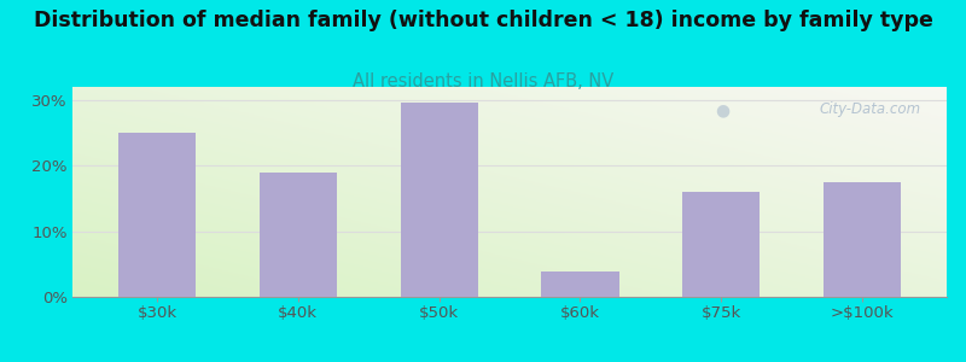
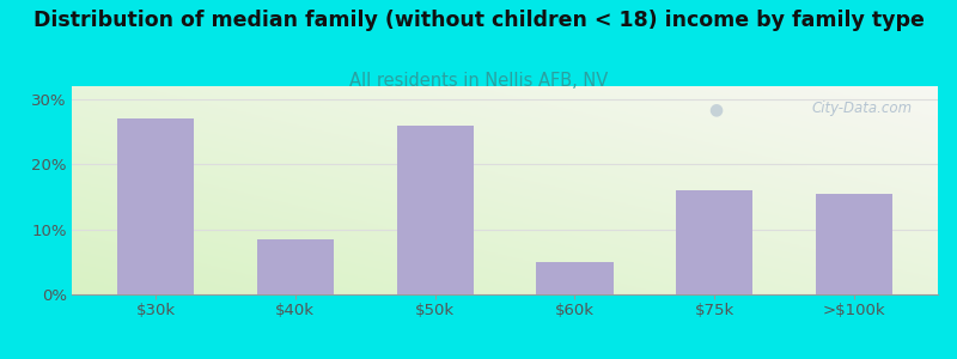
$30k: 25.0% -> 27.0%
$40k: 19.0% -> 8.5%
$50k: 29.6% -> 26.0%
$60k: 3.8% -> 5.0%
>$100k: 17.4% -> 15.5%
